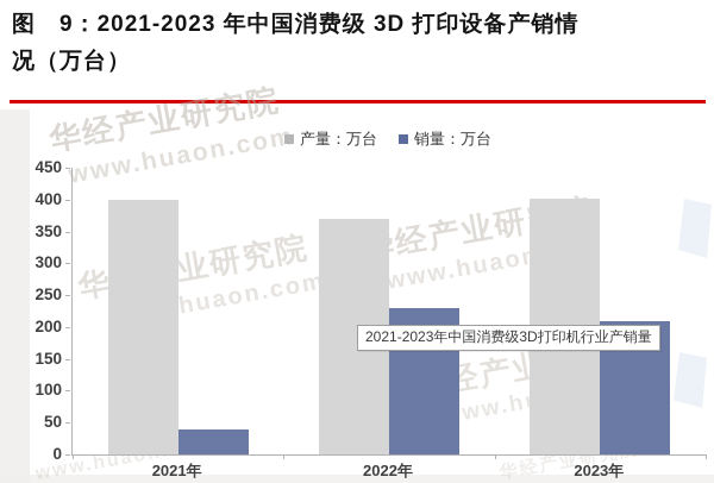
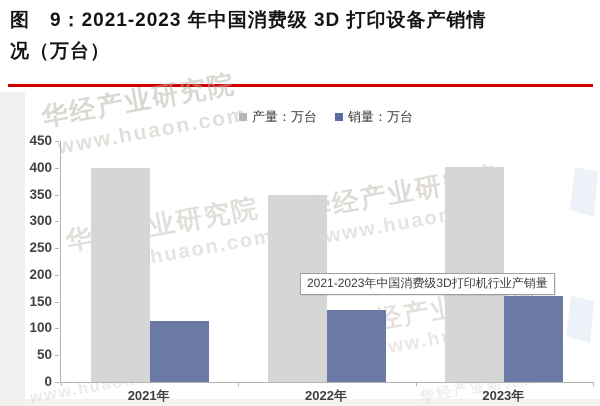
销量：万台/2021年: 40 -> 110
产量：万台/2022年: 370 -> 350
销量：万台/2022年: 230 -> 140
销量：万台/2023年: 210 -> 160
